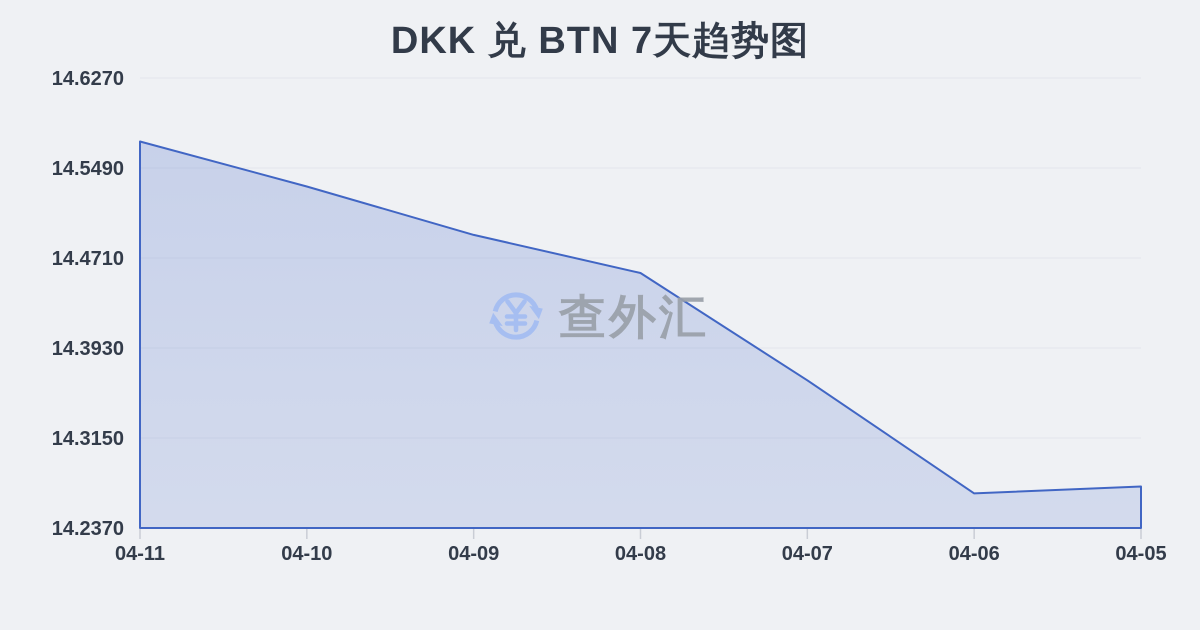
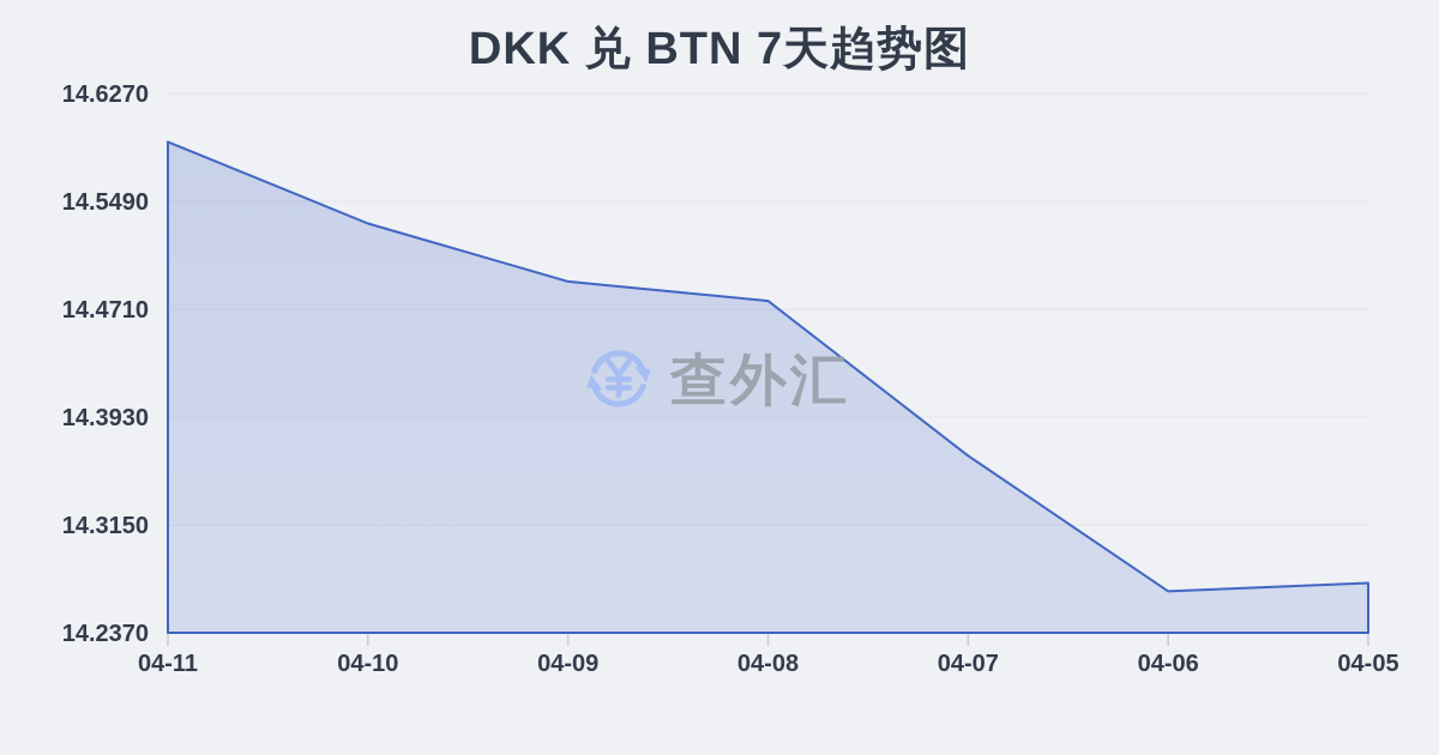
04-11: 14.572 -> 14.592
04-08: 14.458 -> 14.477
